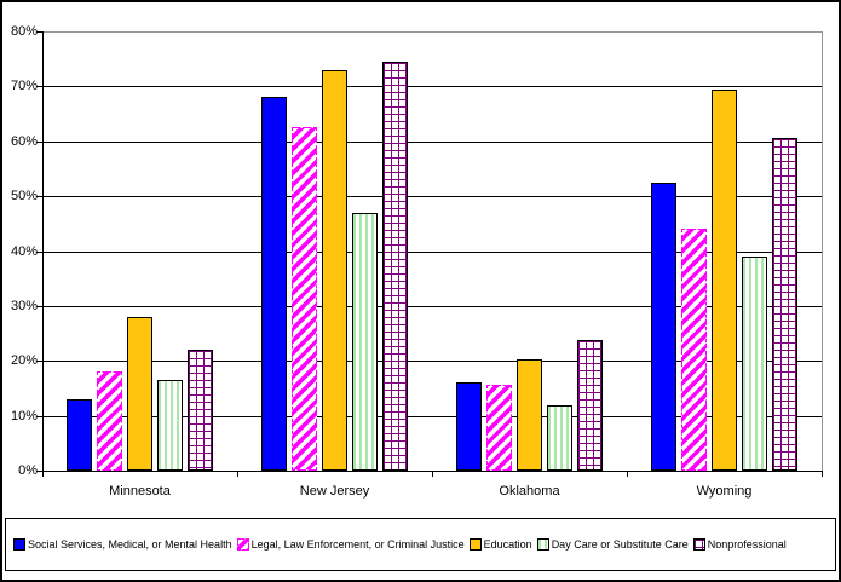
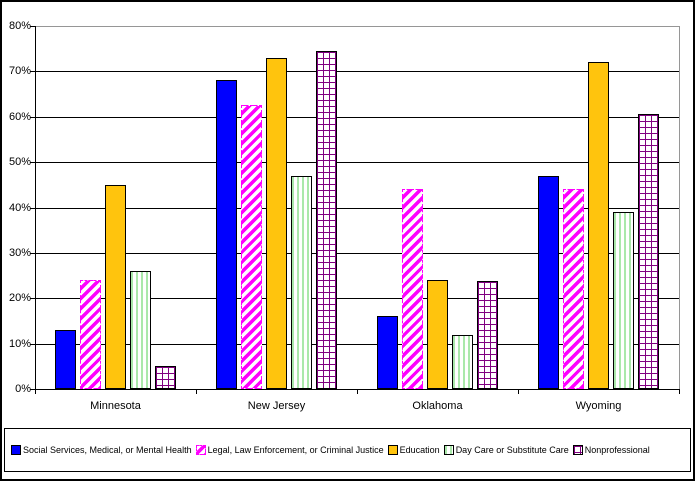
Legal, Law Enforcement, or Criminal Justice/Minnesota: 18% -> 24%
Education/Minnesota: 28% -> 45%
Day Care or Substitute Care/Minnesota: 16% -> 26%
Nonprofessional/Minnesota: 22% -> 5%
Legal, Law Enforcement, or Criminal Justice/Oklahoma: 16% -> 44%
Education/Oklahoma: 20% -> 24%
Social Services, Medical, or Mental Health/Wyoming: 52% -> 47%
Education/Wyoming: 70% -> 72%
